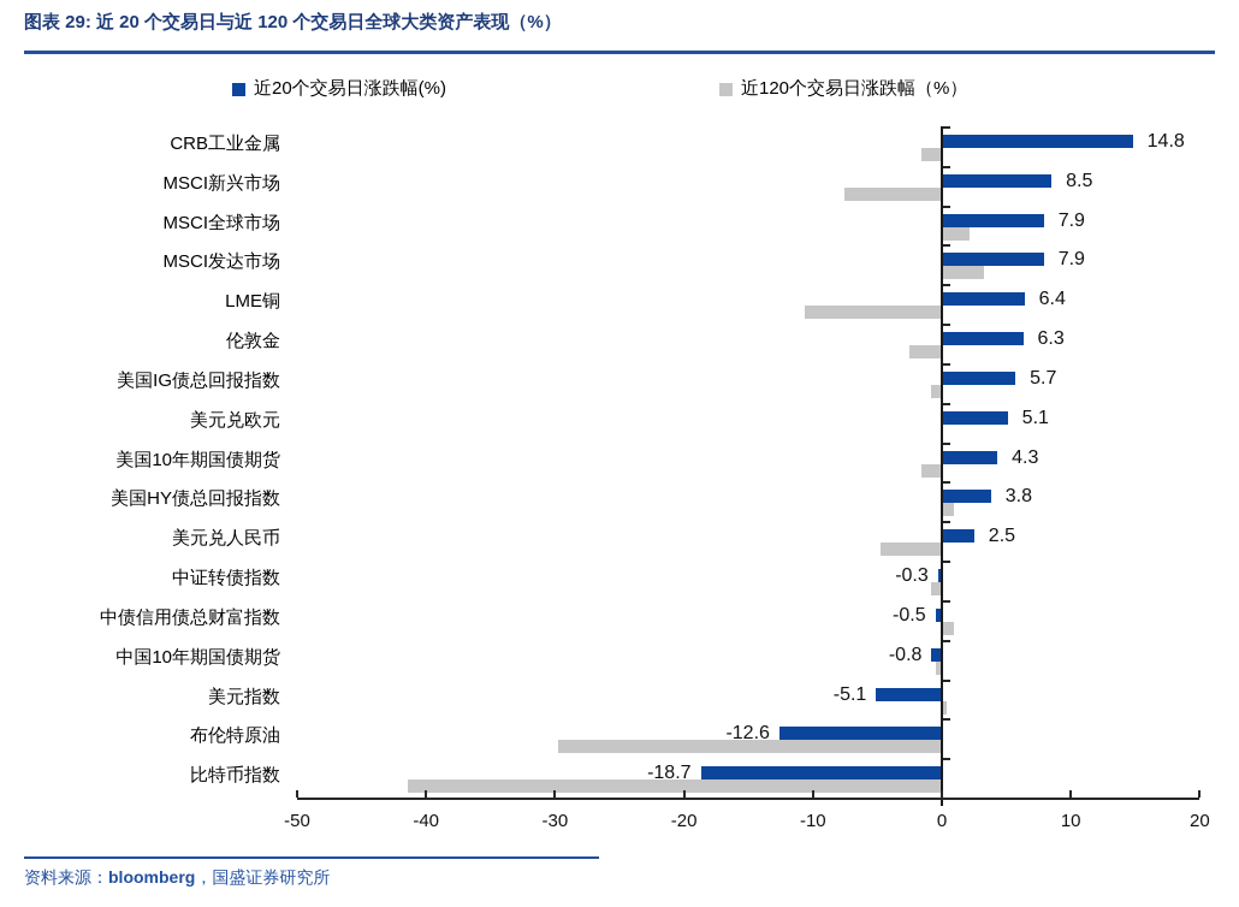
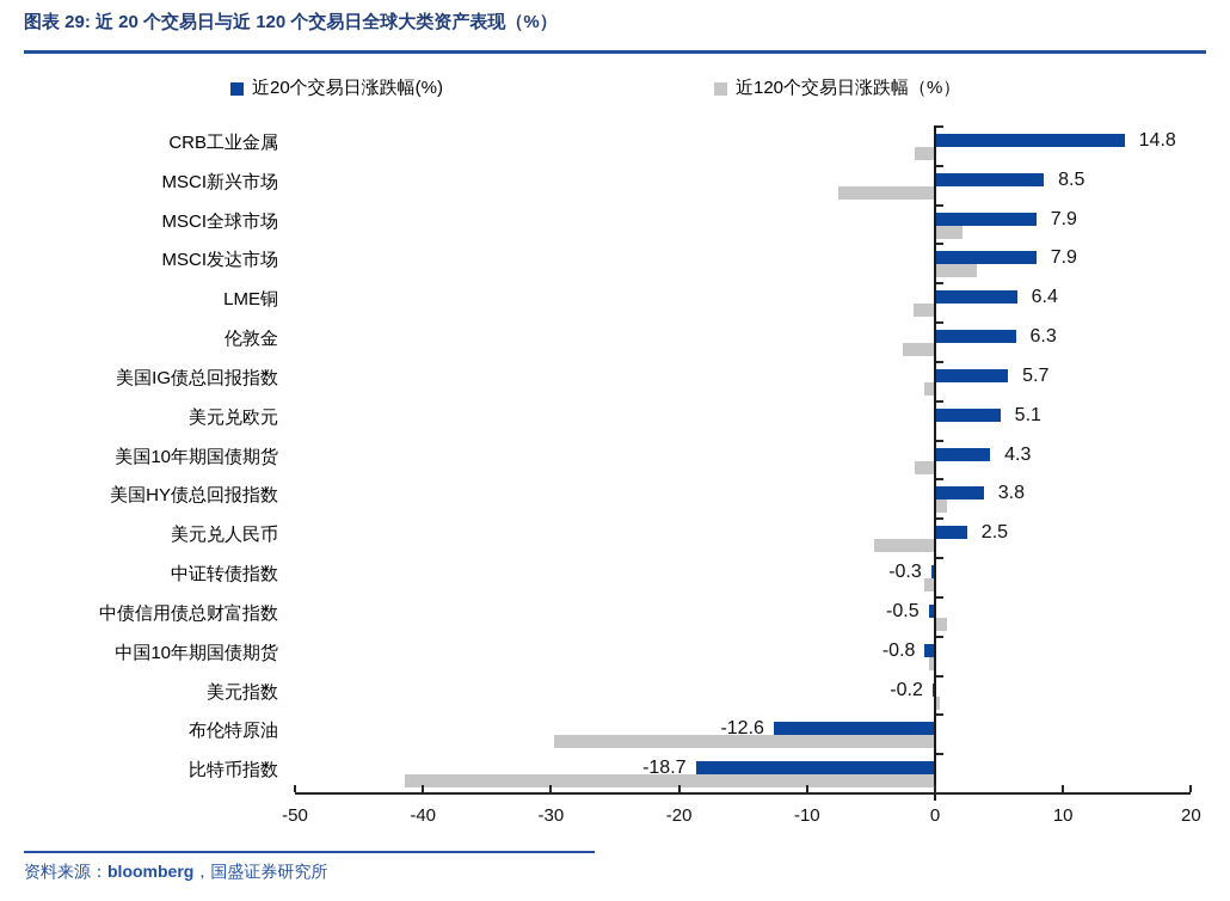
近120个交易日涨跌幅（%）/LME铜: -10.6 -> -1.7
近20个交易日涨跌幅(%)/美元指数: -5.1 -> -0.2
